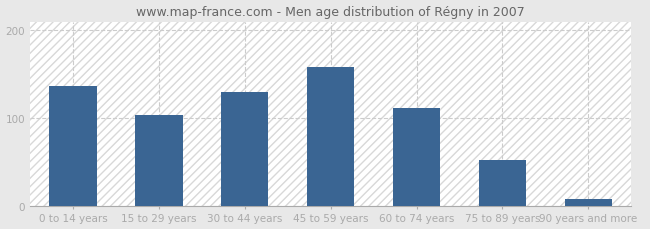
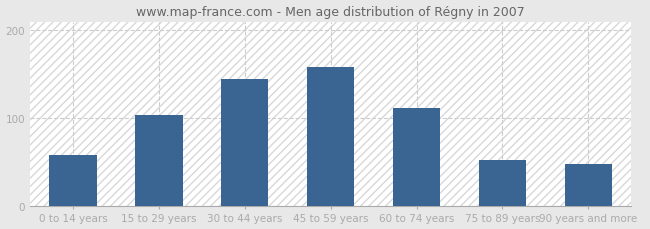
0 to 14 years: 137 -> 58
30 to 44 years: 130 -> 144
90 years and more: 8 -> 48
